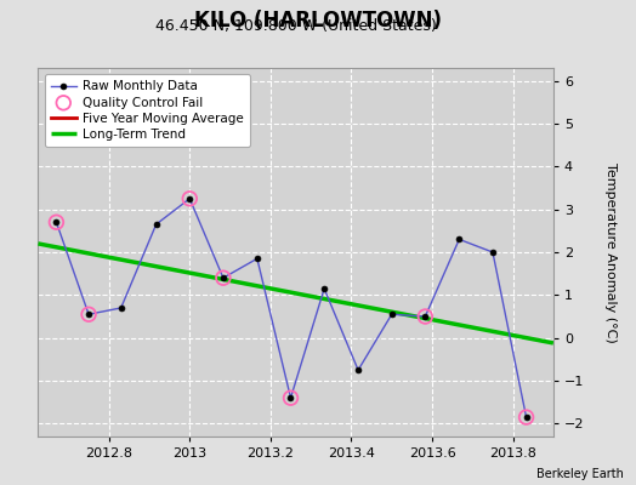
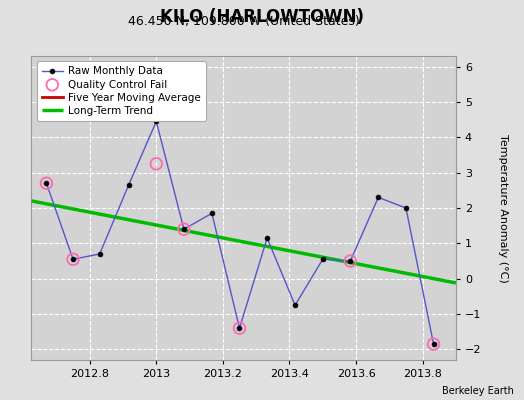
Raw Monthly Data/2013: 3.25 -> 4.45
